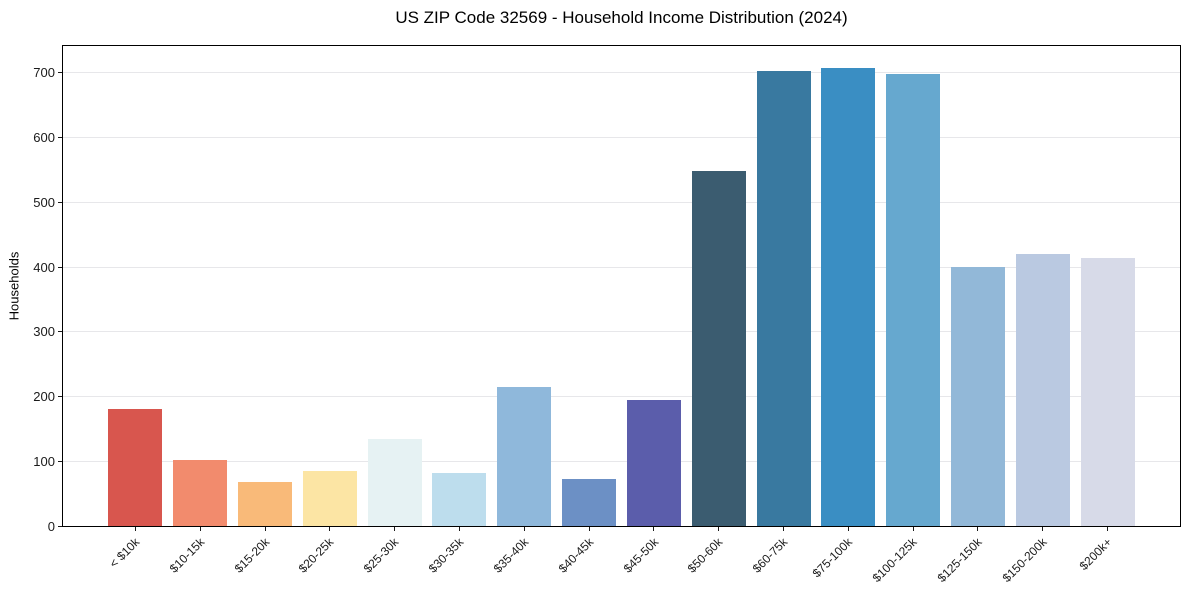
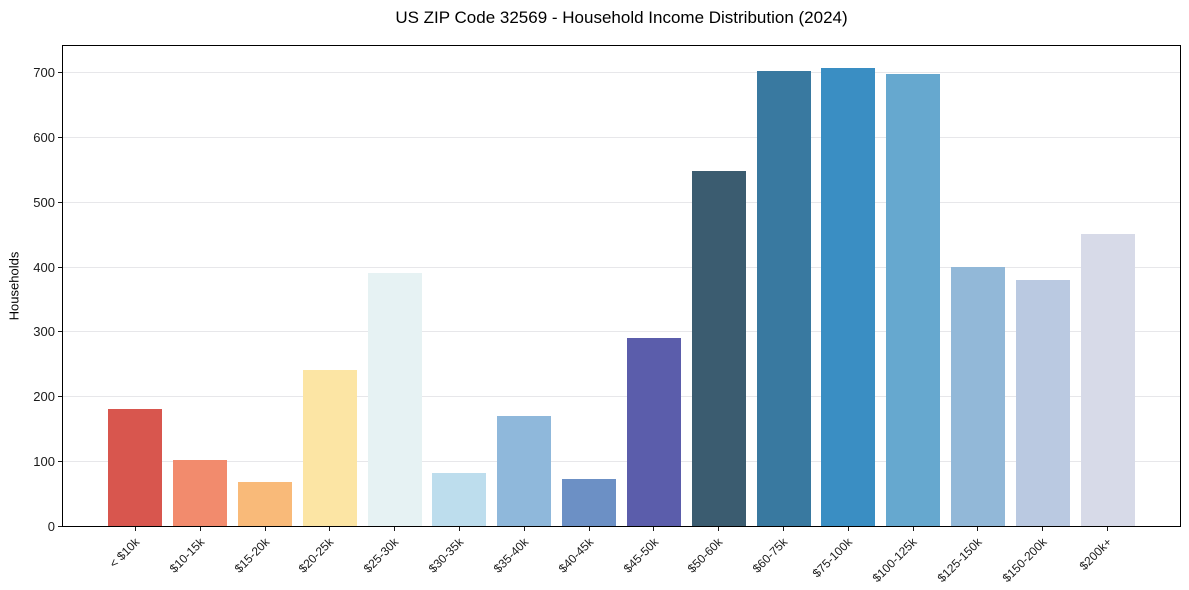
$20-25k: 80 -> 240
$25-30k: 130 -> 390
$35-40k: 220 -> 170
$45-50k: 190 -> 290
$150-200k: 420 -> 380
$200k+: 410 -> 450
